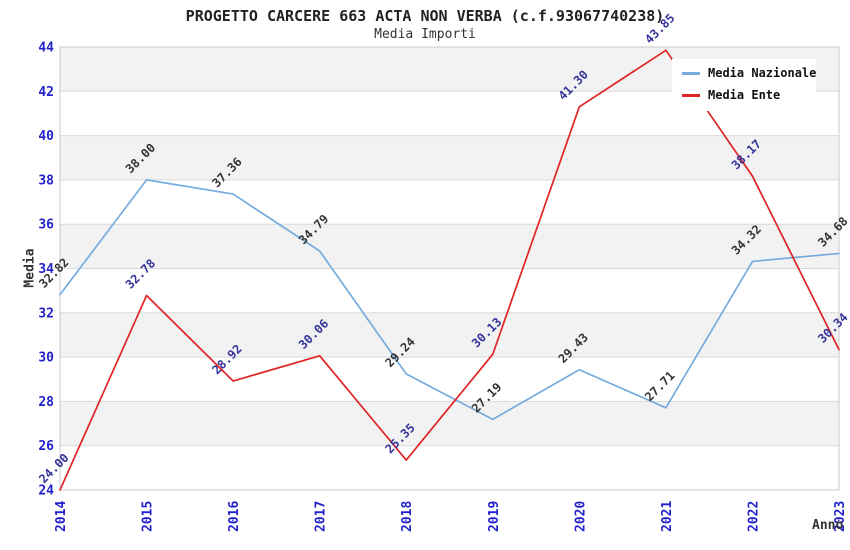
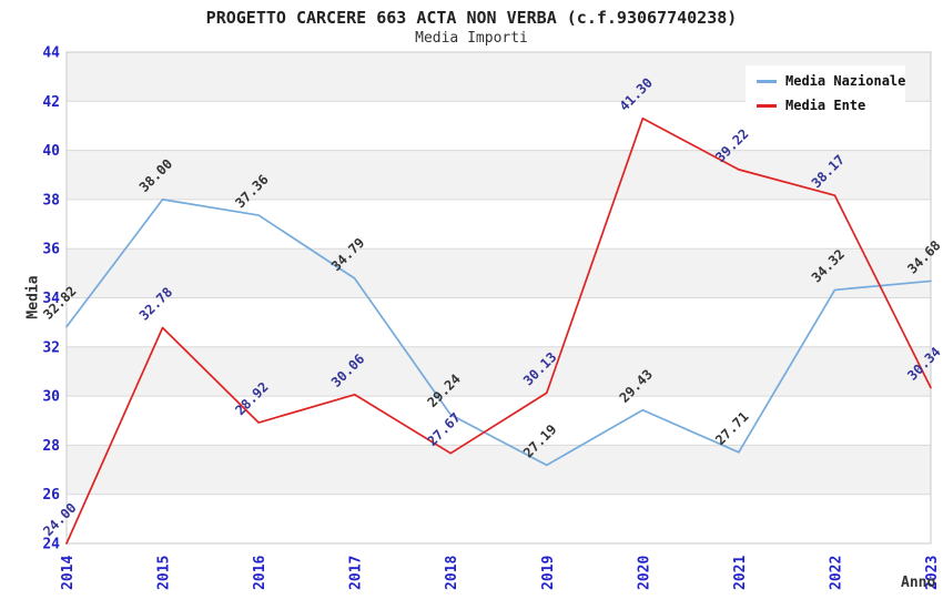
Media Ente/2018: 25.35 -> 27.67
Media Ente/2021: 43.85 -> 39.22
